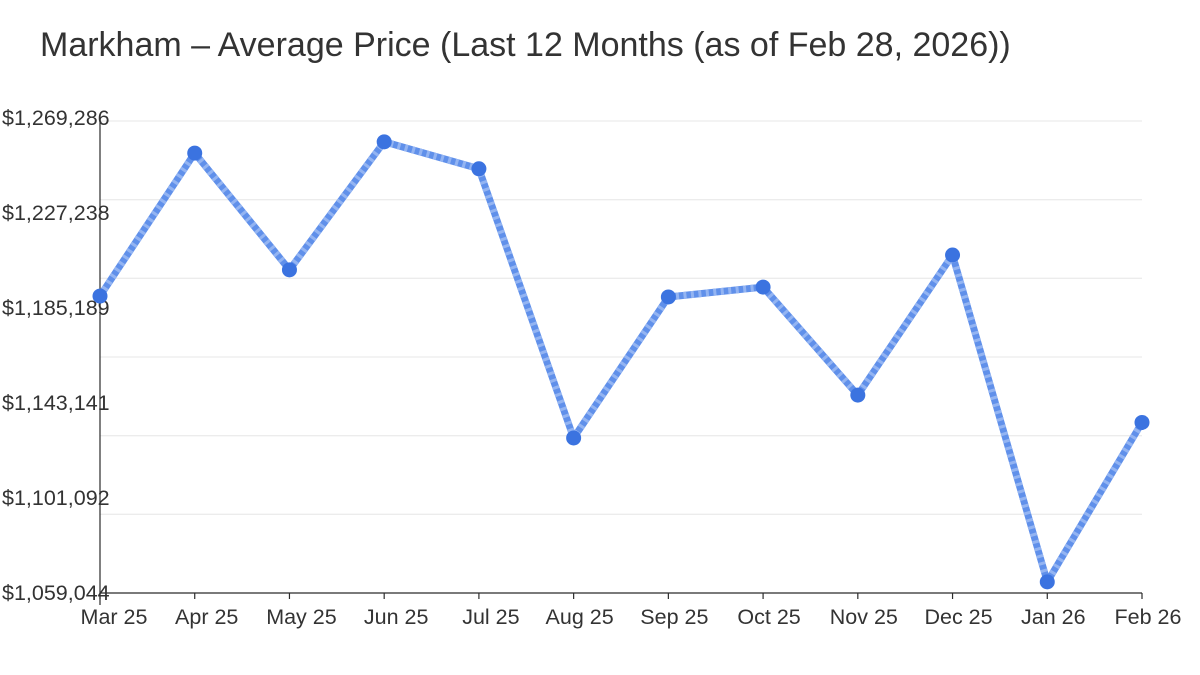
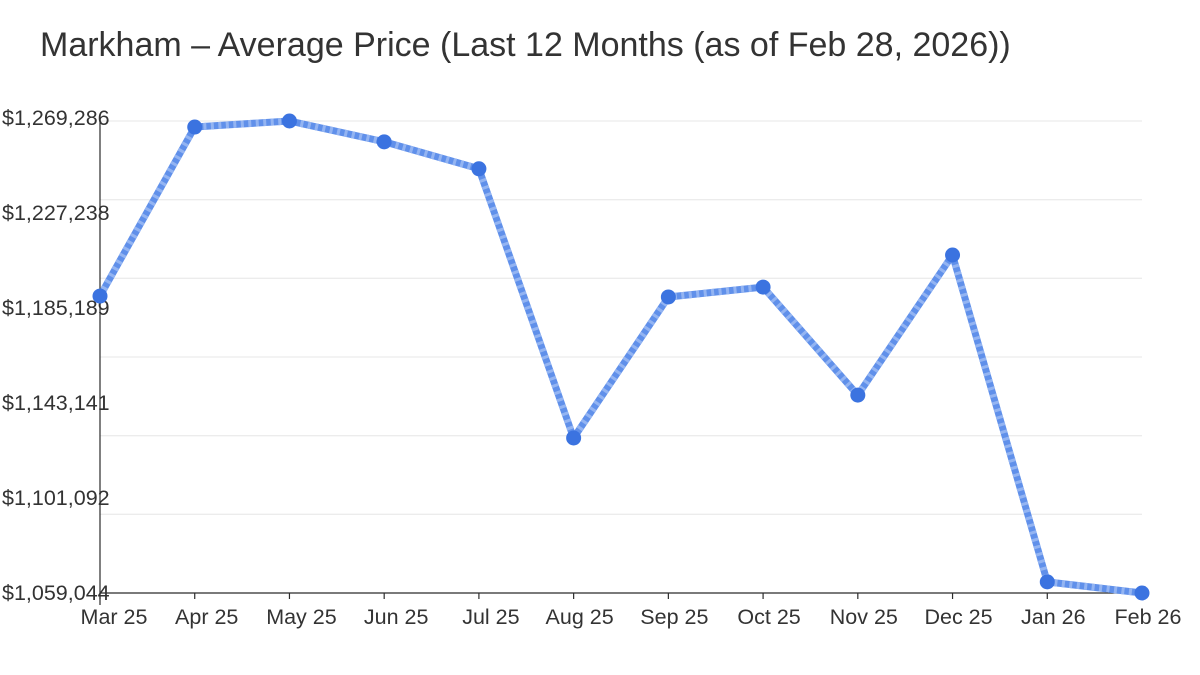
Apr 25: $1255000 -> $1267000
May 25: $1203000 -> $1269000
Feb 26: $1135000 -> $1059000
